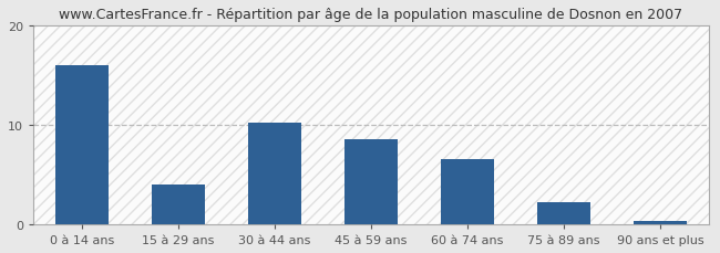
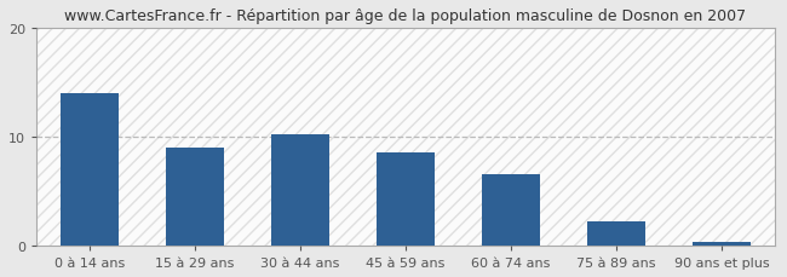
0 à 14 ans: 16.0 -> 14.0
15 à 29 ans: 4.0 -> 9.0
